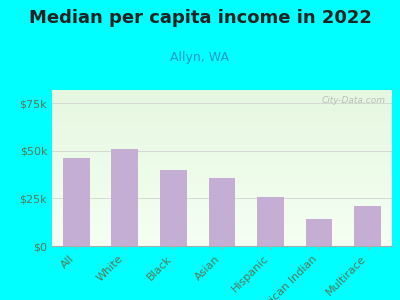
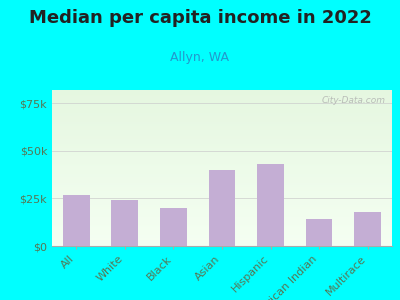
All: $46k -> $27k
White: $51k -> $24k
Black: $40k -> $20k
Asian: $36k -> $40k
Hispanic: $26k -> $43k
Multirace: $21k -> $18k
